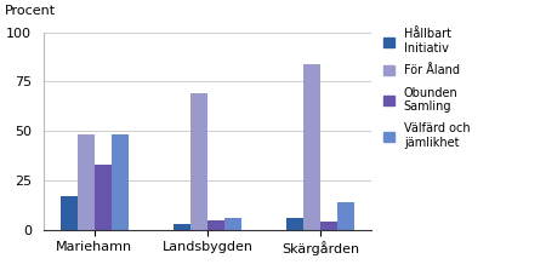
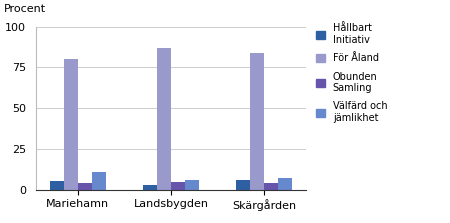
Hållbart Initiativ/Mariehamn: 17 -> 5
För Åland/Mariehamn: 48 -> 80
Obunden Samling/Mariehamn: 33 -> 4
Välfärd och jämlikhet/Mariehamn: 48 -> 11
För Åland/Landsbygden: 69 -> 87
Välfärd och jämlikhet/Skärgården: 14 -> 7
